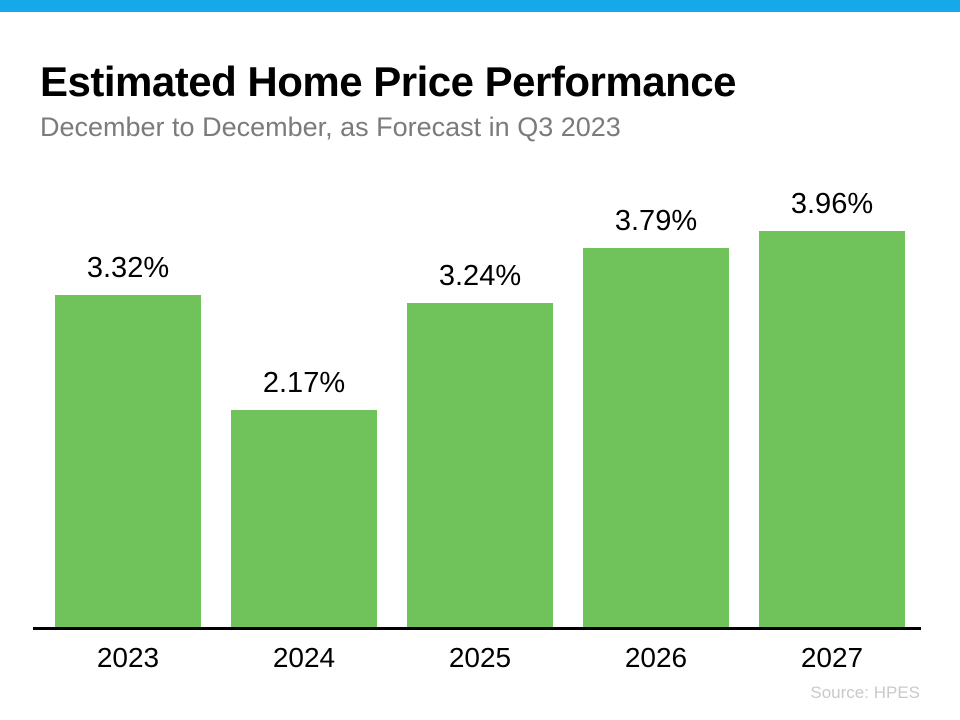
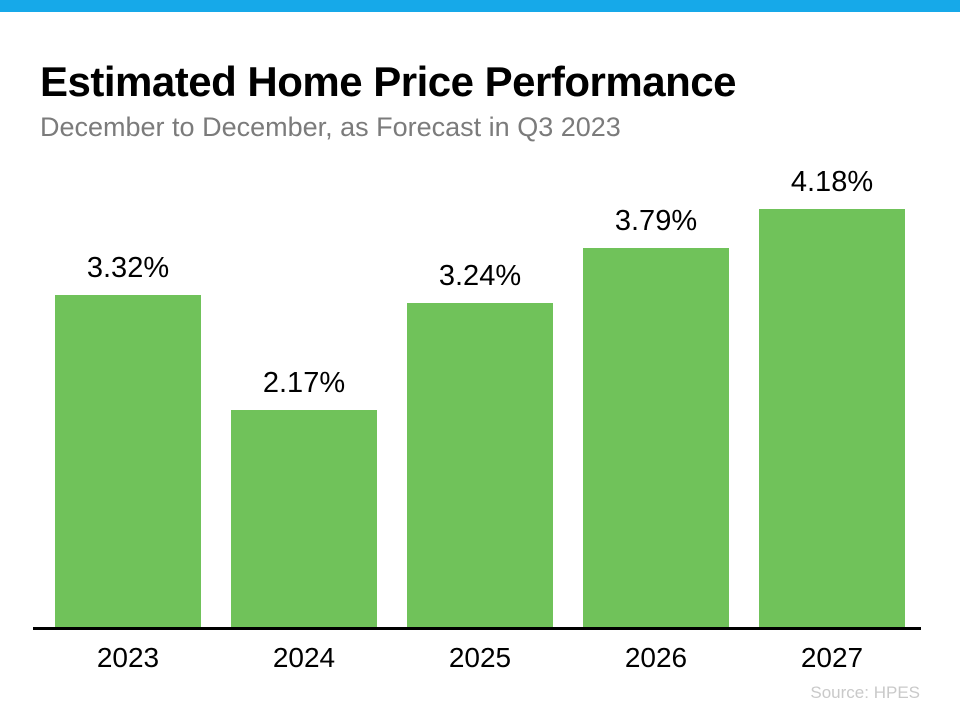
2027: 3.96% -> 4.18%
